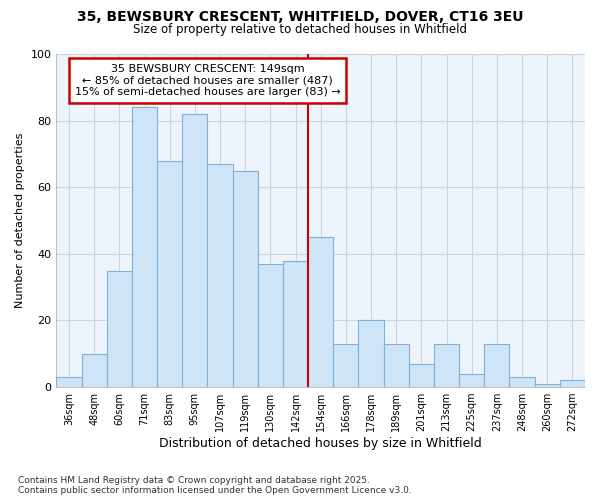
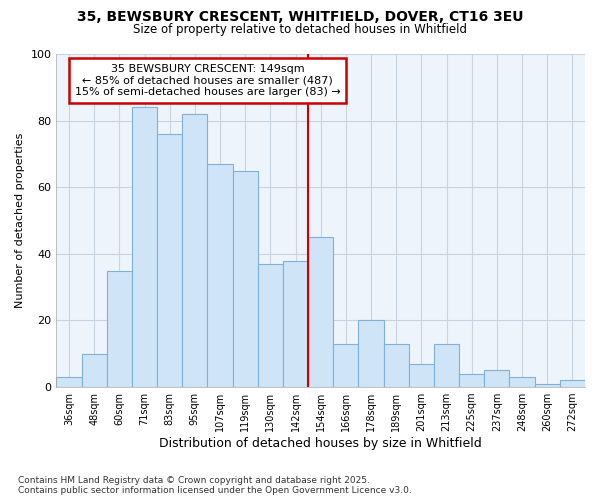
83sqm: 68 -> 76
237sqm: 13 -> 5
